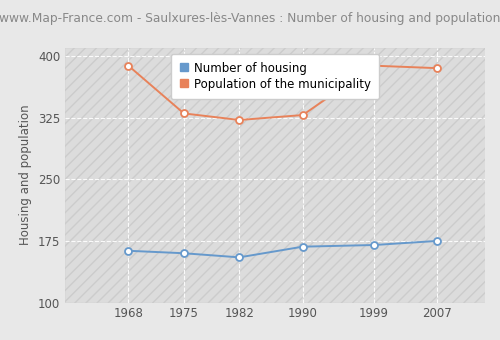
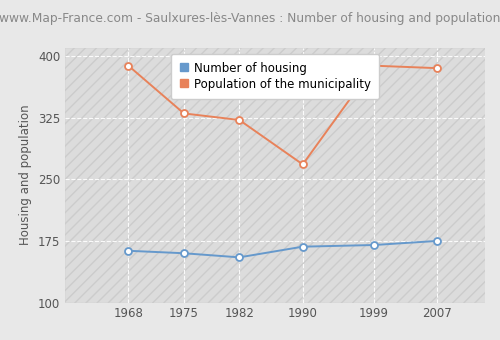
Population of the municipality/1990: 328 -> 268
